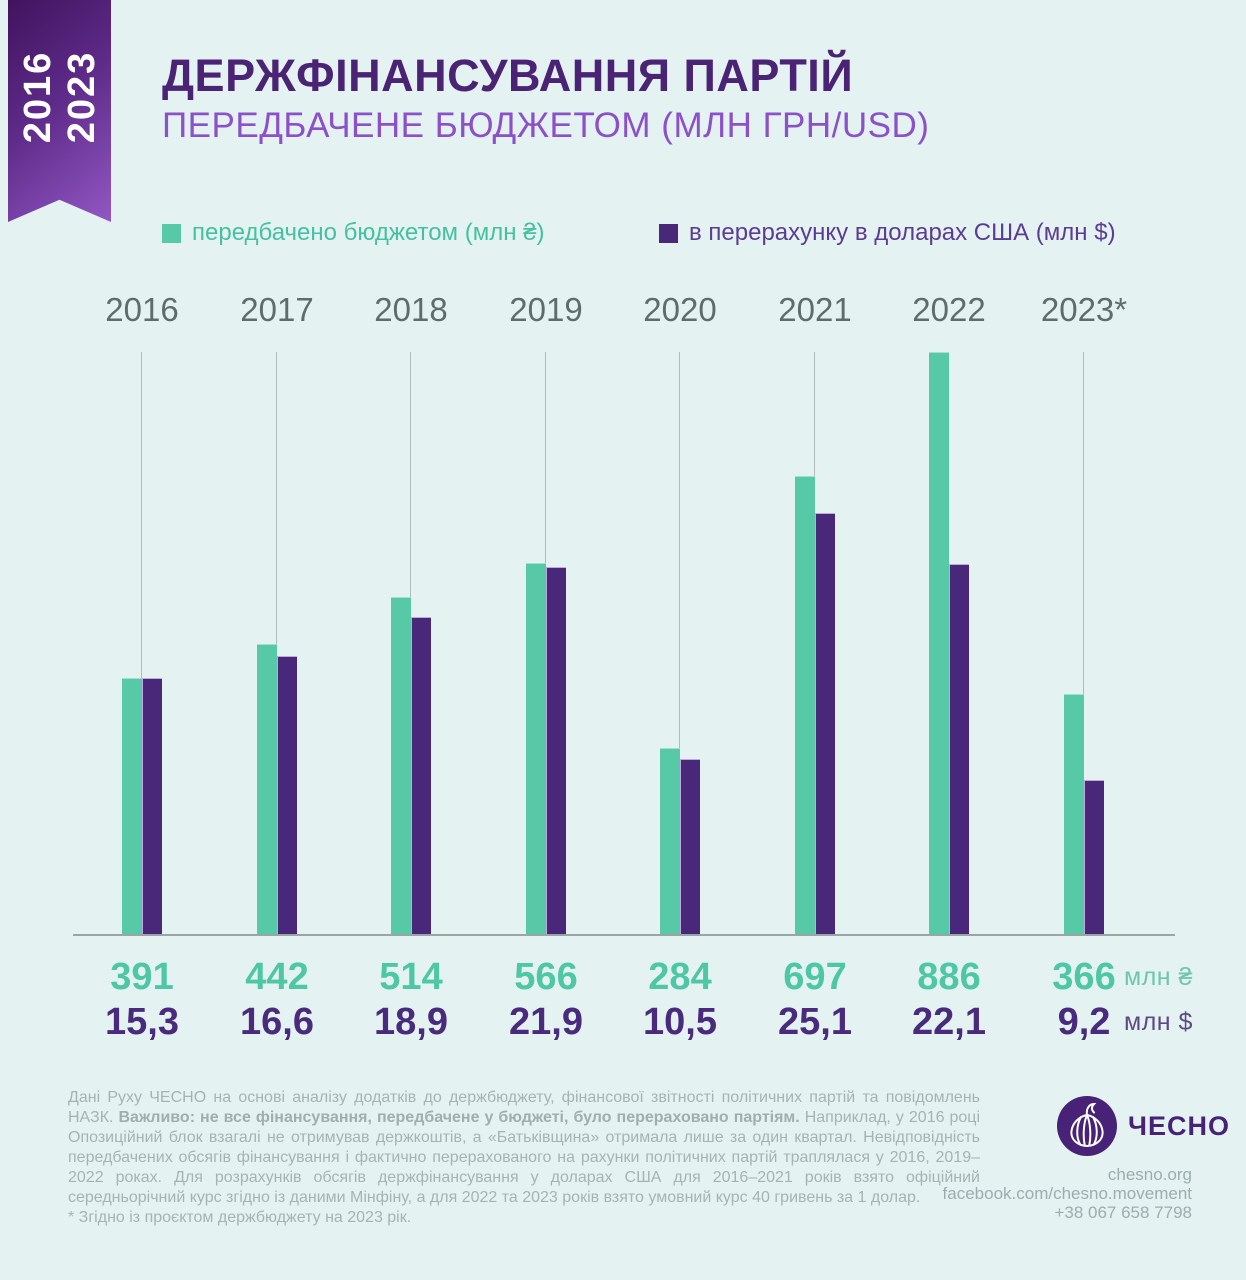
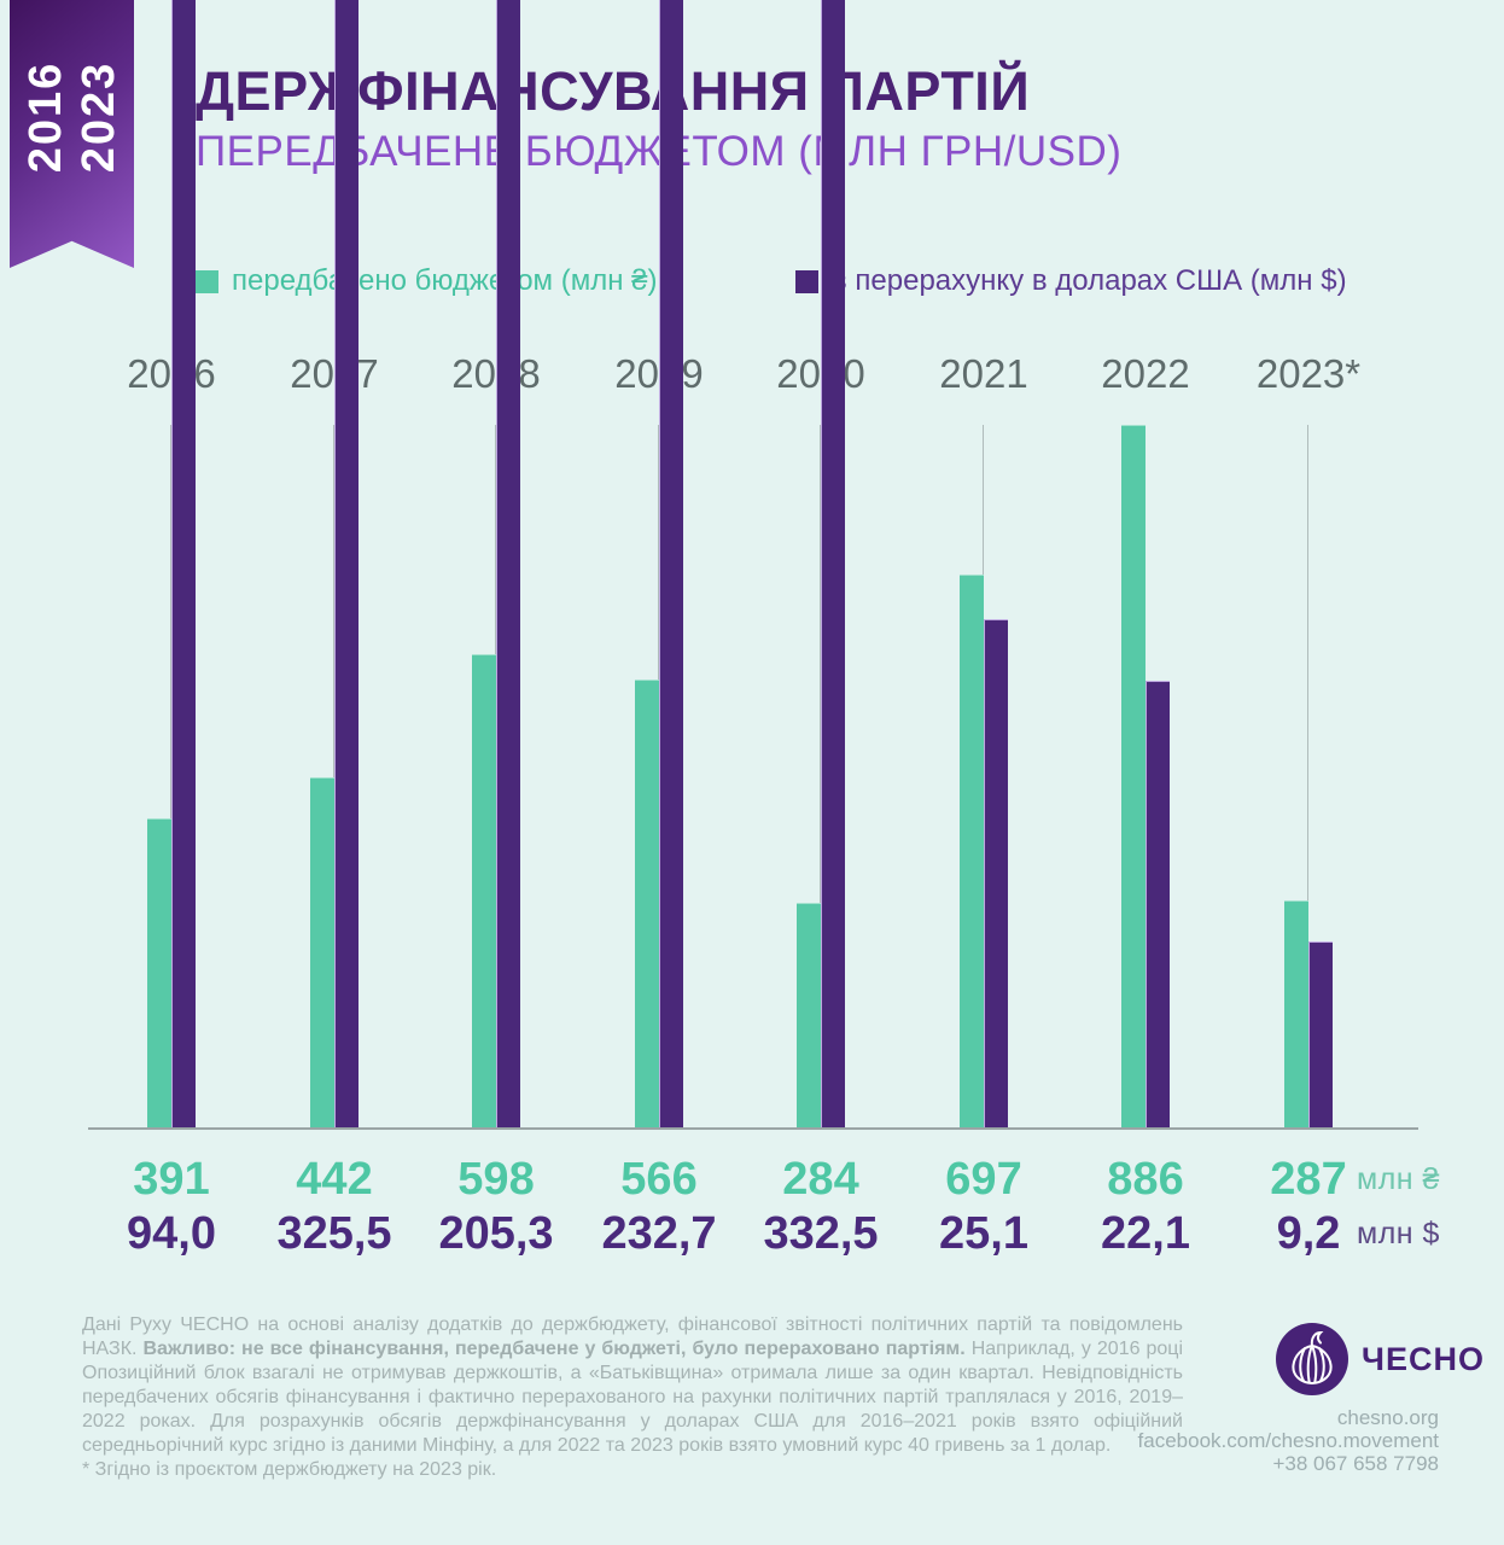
в перерахунку в доларах США (млн $)/2016: 15,3 -> 94,0
в перерахунку в доларах США (млн $)/2017: 16,6 -> 325,5
передбачено бюджетом (млн ₴)/2018: 514 -> 598
в перерахунку в доларах США (млн $)/2018: 18,9 -> 205,3
в перерахунку в доларах США (млн $)/2019: 21,9 -> 232,7
в перерахунку в доларах США (млн $)/2020: 10,5 -> 332,5
передбачено бюджетом (млн ₴)/2023*: 366 -> 287
